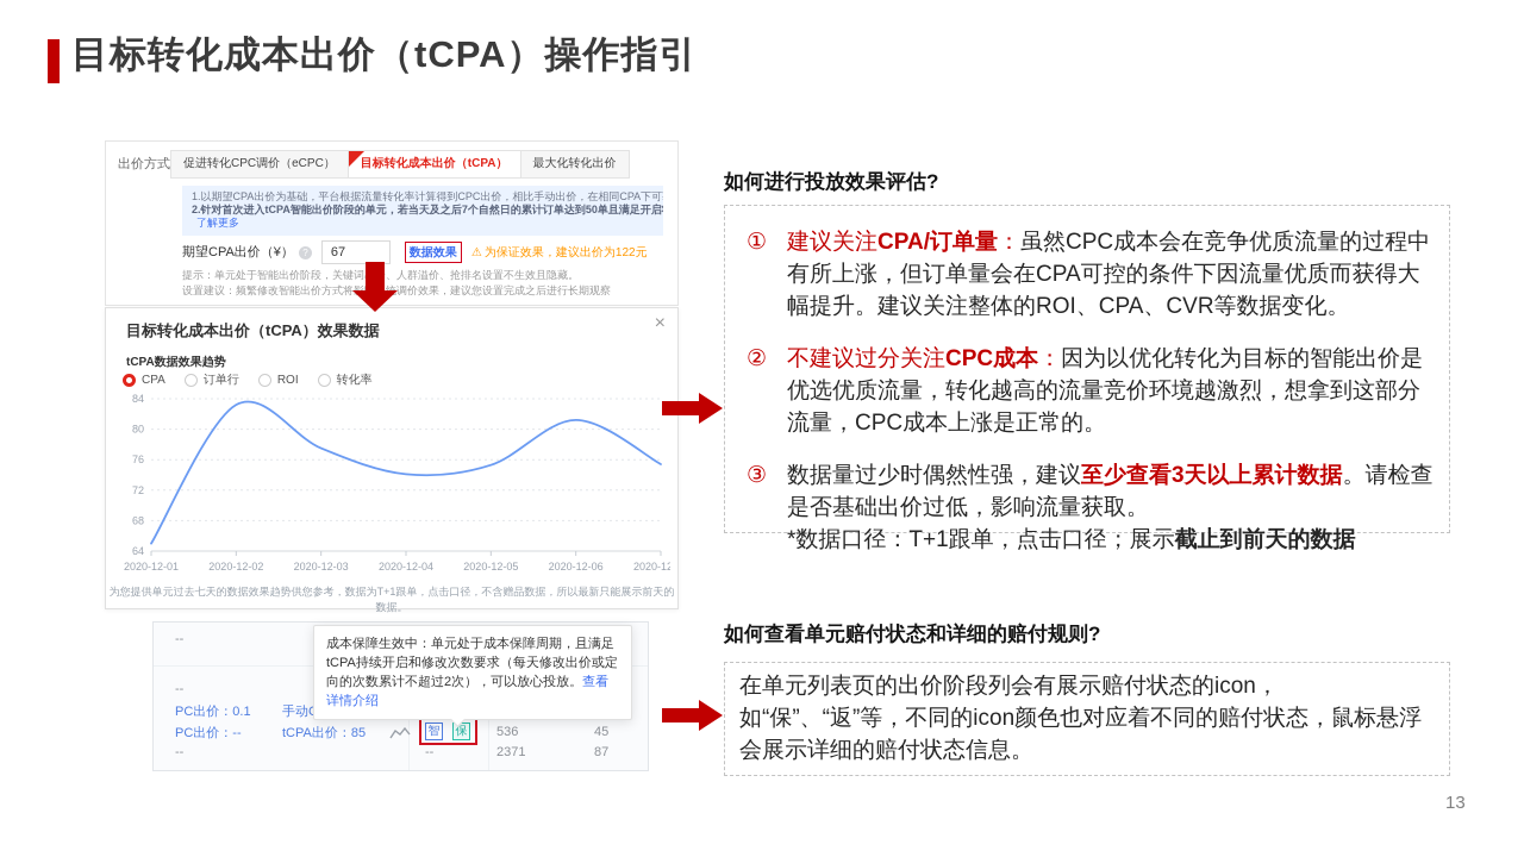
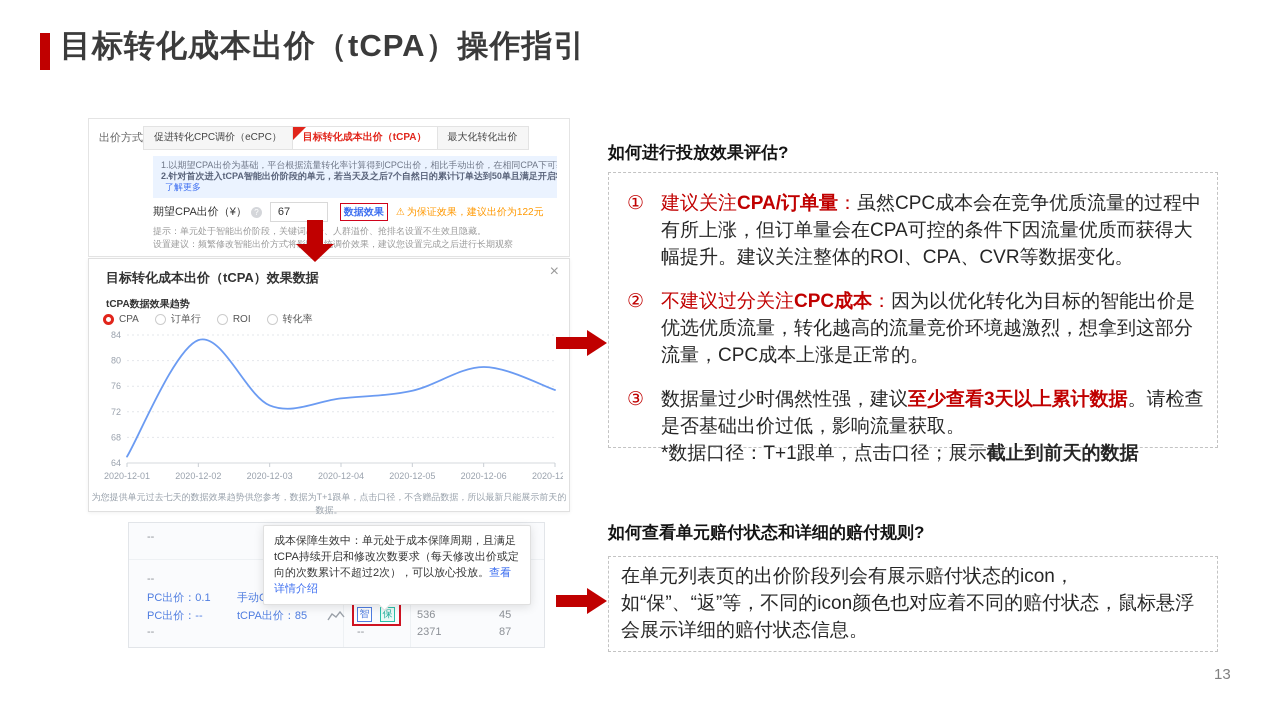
2020-12-03: 78 -> 73
2020-12-06: 81 -> 79
